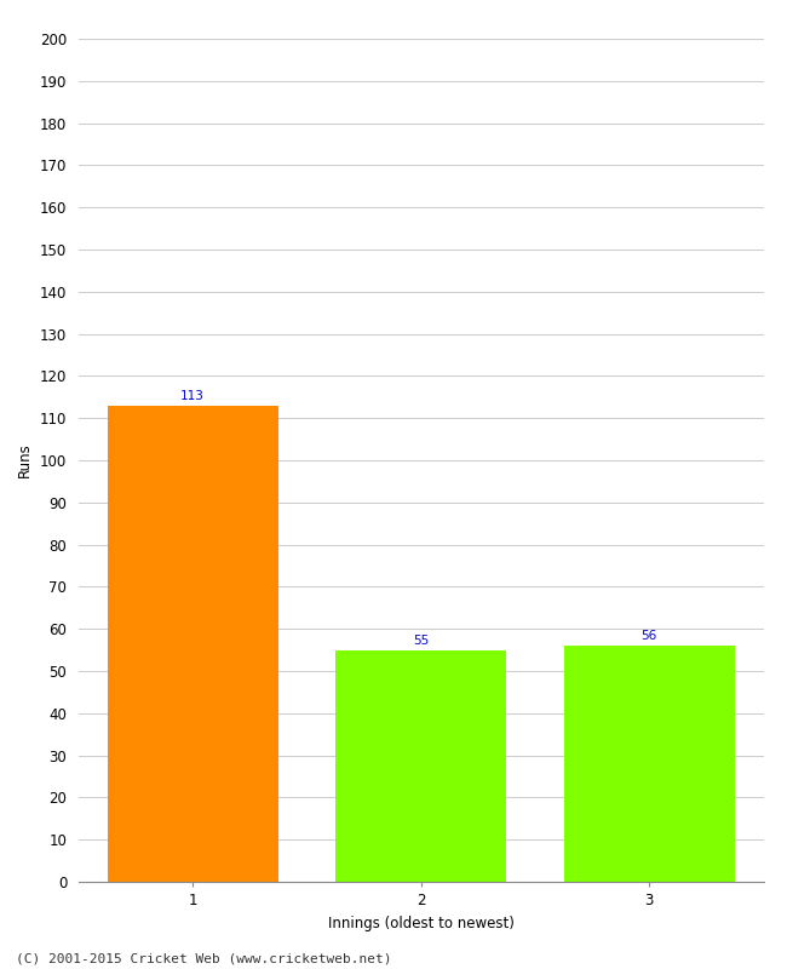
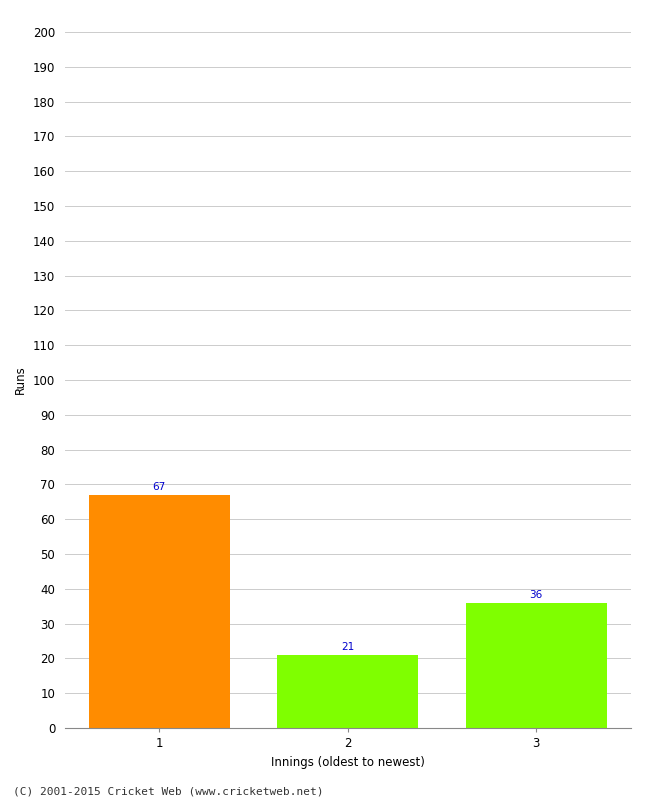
1: 113 -> 67
2: 55 -> 21
3: 56 -> 36
